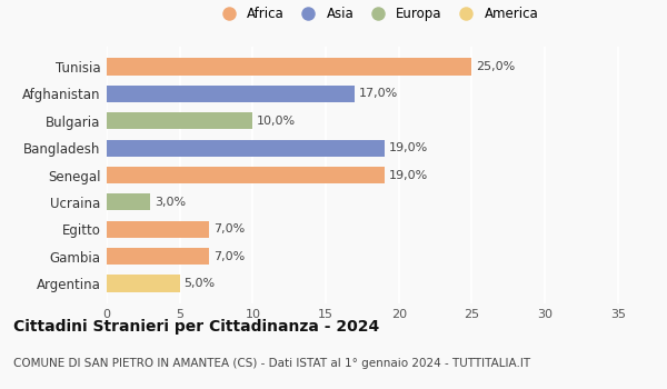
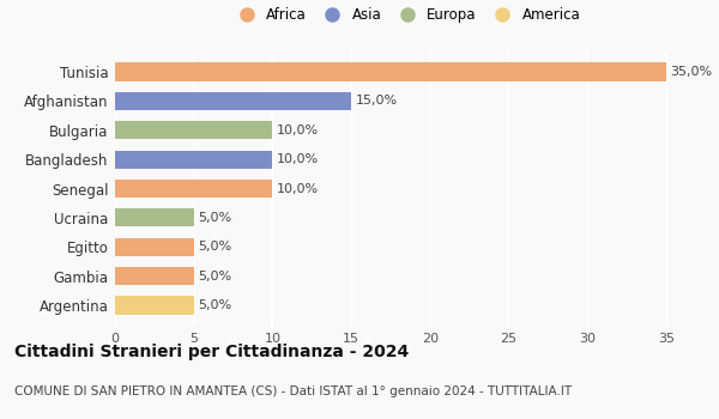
Tunisia: 25,0% -> 35,0%
Afghanistan: 17,0% -> 15,0%
Bangladesh: 19,0% -> 10,0%
Senegal: 19,0% -> 10,0%
Ucraina: 3,0% -> 5,0%
Egitto: 7,0% -> 5,0%
Gambia: 7,0% -> 5,0%
